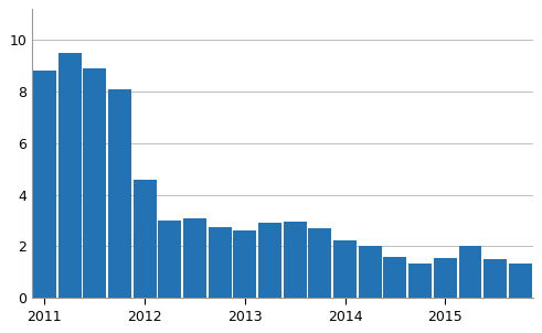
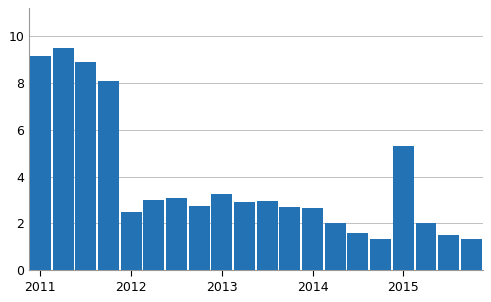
2011: 8.80 -> 9.15
2012: 4.60 -> 2.50
2013: 2.60 -> 3.25
2014: 2.25 -> 2.65
2015: 1.55 -> 5.30
